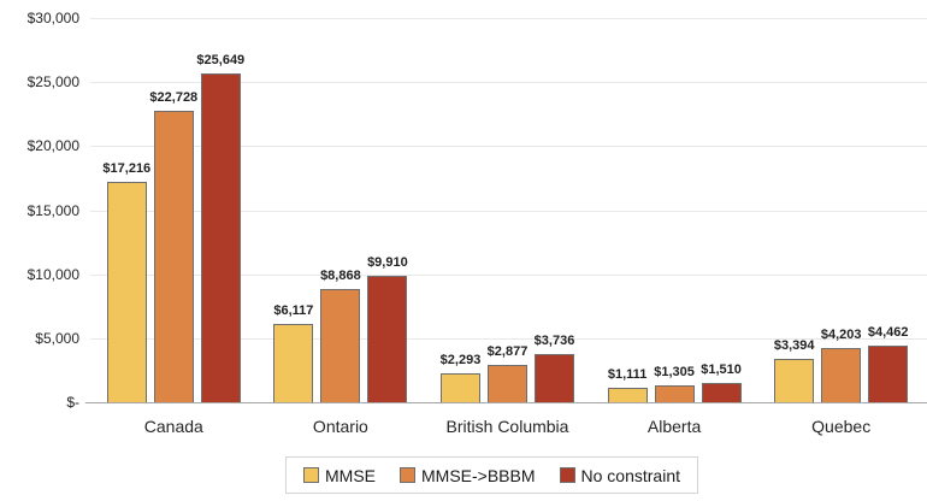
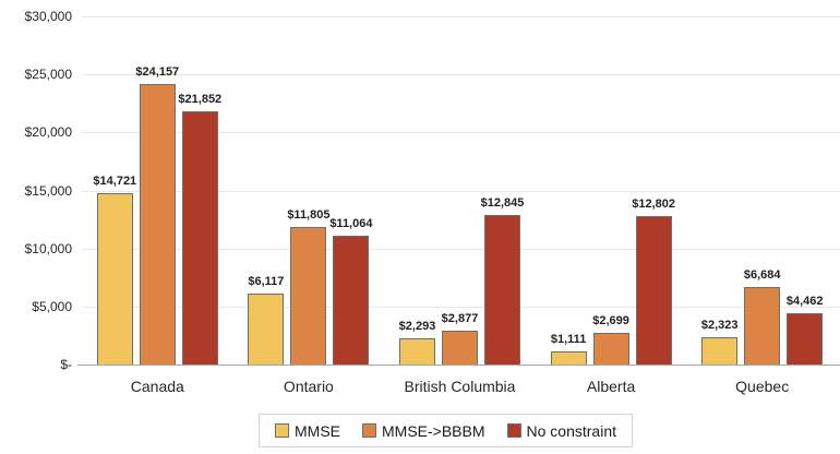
MMSE/Canada: $17,216 -> $14,721
MMSE->BBBM/Canada: $22,728 -> $24,157
No constraint/Canada: $25,649 -> $21,852
MMSE->BBBM/Ontario: $8,868 -> $11,805
No constraint/Ontario: $9,910 -> $11,064
No constraint/British Columbia: $3,736 -> $12,845
MMSE->BBBM/Alberta: $1,305 -> $2,699
No constraint/Alberta: $1,510 -> $12,802
MMSE/Quebec: $3,394 -> $2,323
MMSE->BBBM/Quebec: $4,203 -> $6,684
